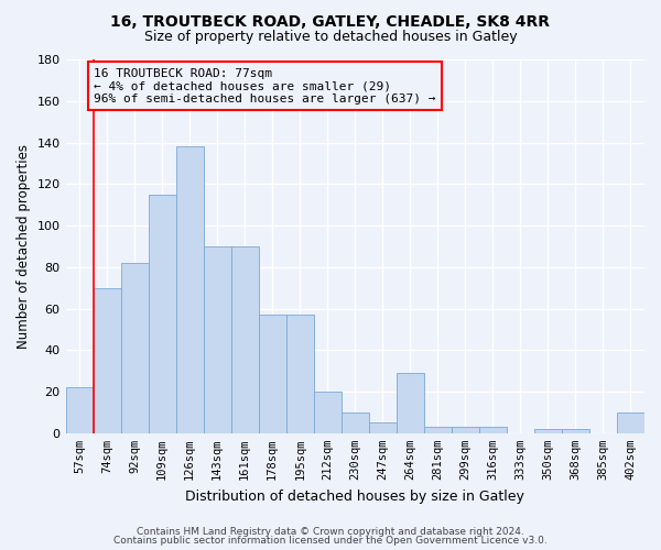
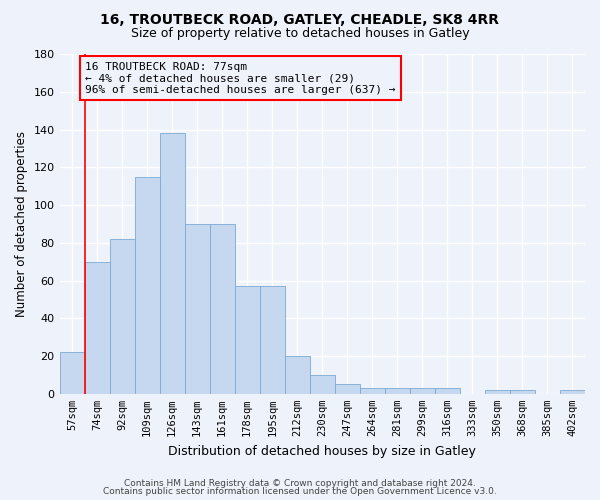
264sqm: 29 -> 3
402sqm: 10 -> 2
